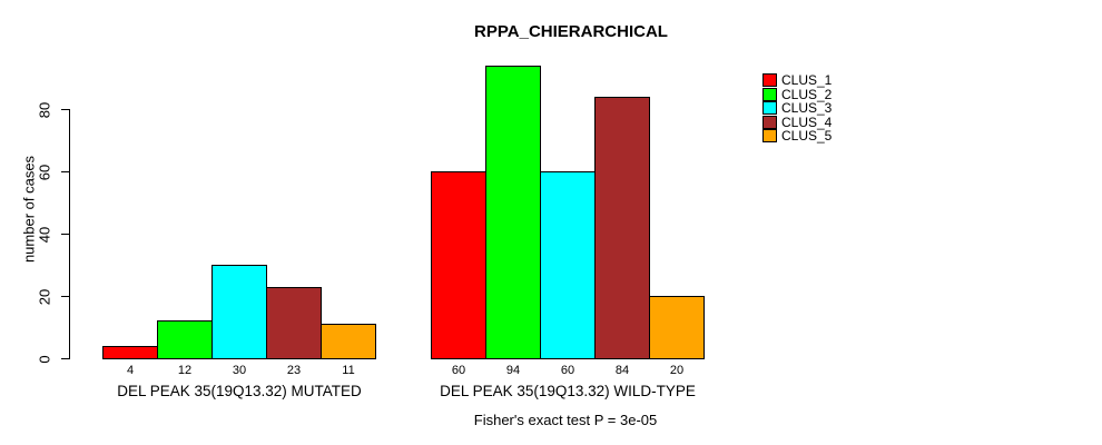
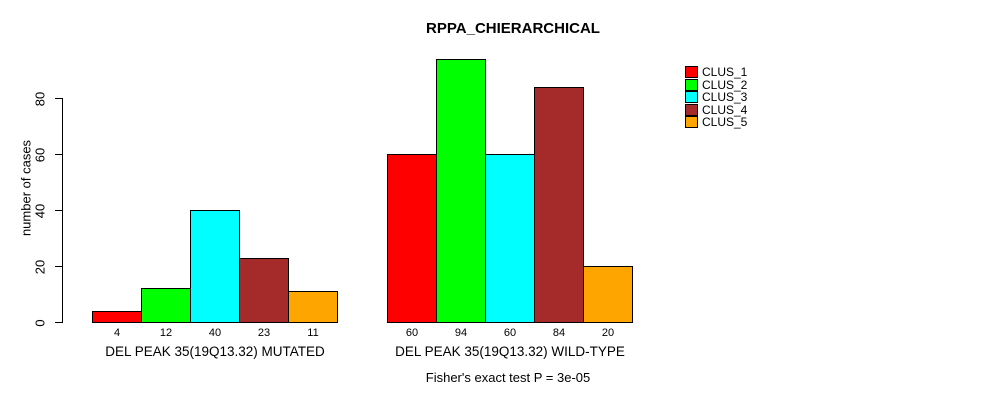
CLUS_3/DEL PEAK 35(19Q13.32) MUTATED: 30 -> 40
